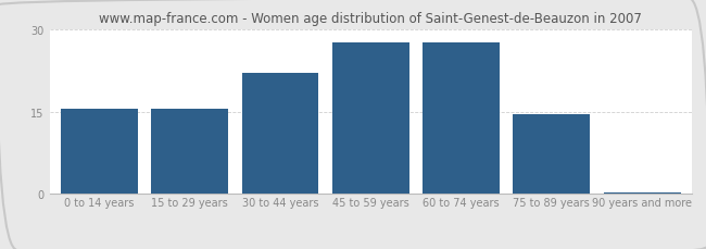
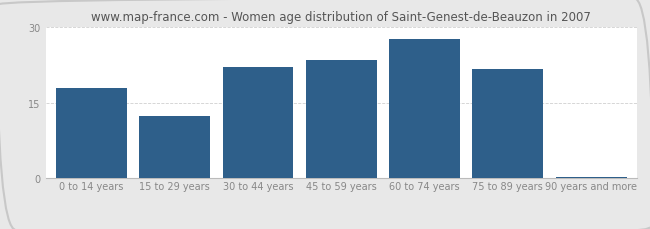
0 to 14 years: 15.5 -> 17.8
15 to 29 years: 15.5 -> 12.4
45 to 59 years: 27.5 -> 23.4
75 to 89 years: 14.5 -> 21.6
